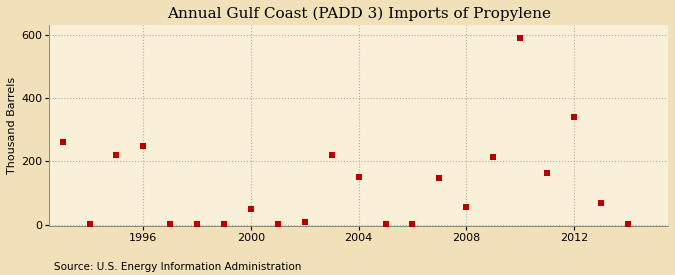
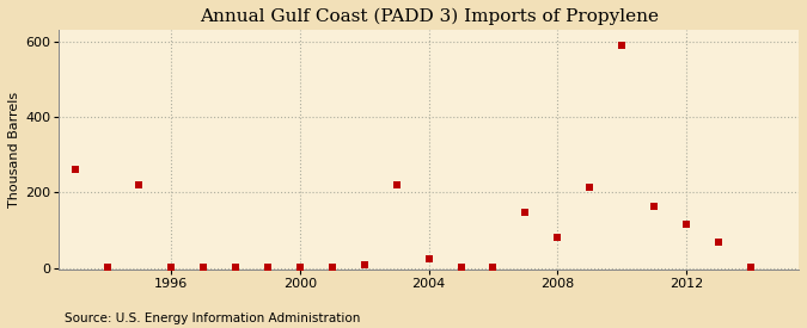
1996: 250 -> 4
2000: 50 -> 4
2004: 150 -> 25
2008: 55 -> 80
2012: 340 -> 115
